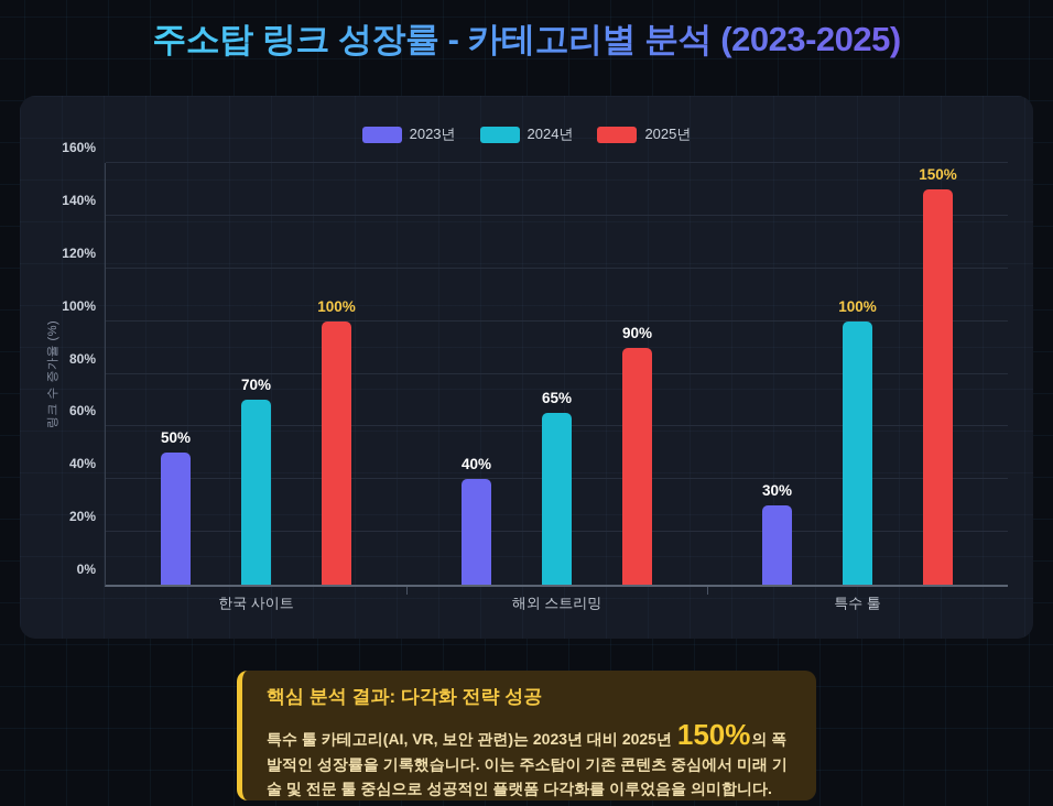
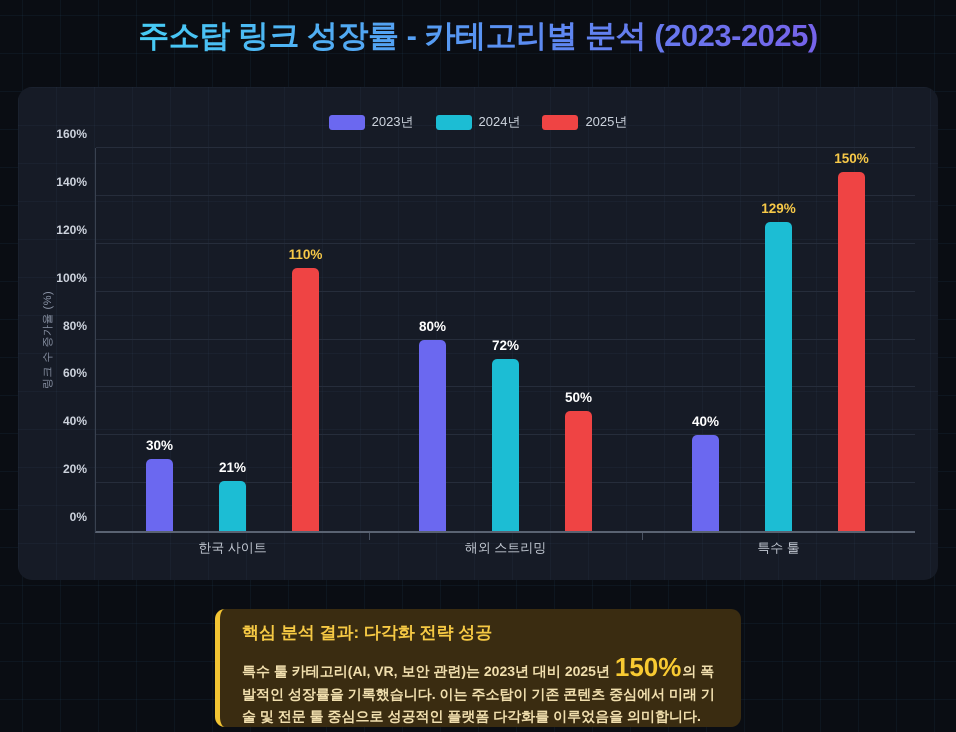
2023년/한국 사이트: 50% -> 30%
2024년/한국 사이트: 70% -> 21%
2025년/한국 사이트: 100% -> 110%
2023년/해외 스트리밍: 40% -> 80%
2024년/해외 스트리밍: 65% -> 72%
2025년/해외 스트리밍: 90% -> 50%
2023년/특수 툴: 30% -> 40%
2024년/특수 툴: 100% -> 129%
